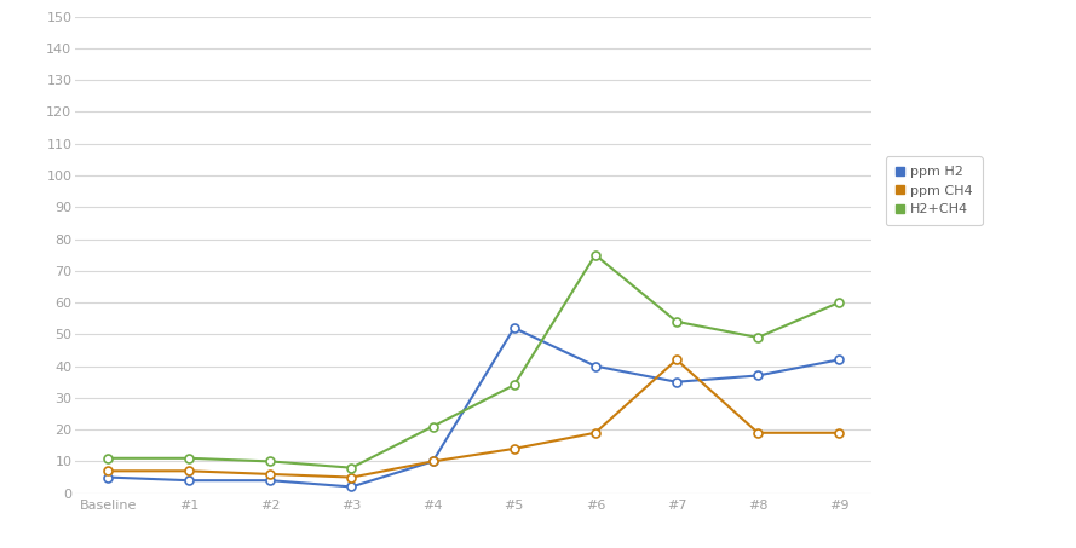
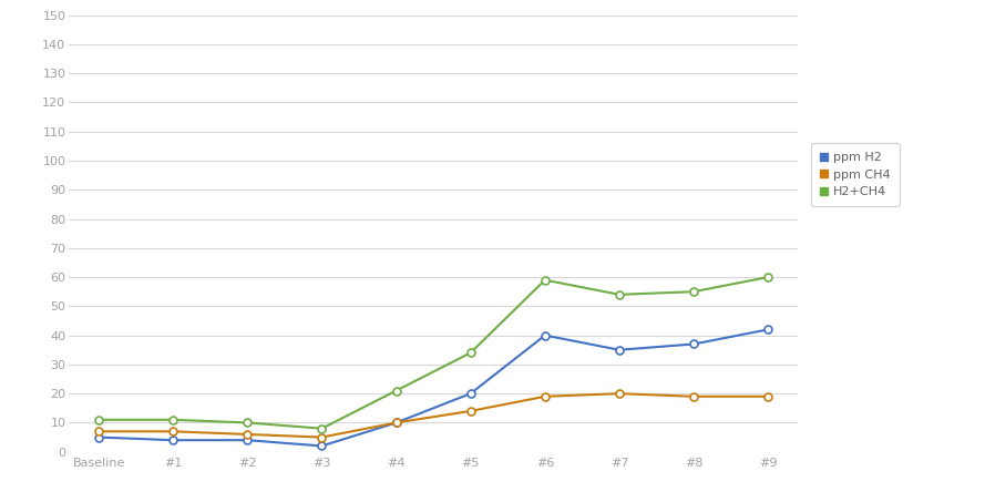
ppm H2/#5: 52 -> 20
H2+CH4/#6: 75 -> 59
ppm CH4/#7: 42 -> 20
H2+CH4/#8: 49 -> 55
